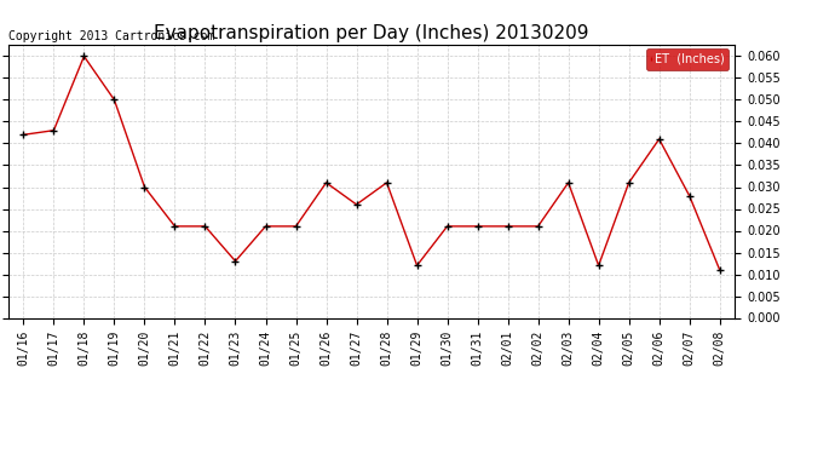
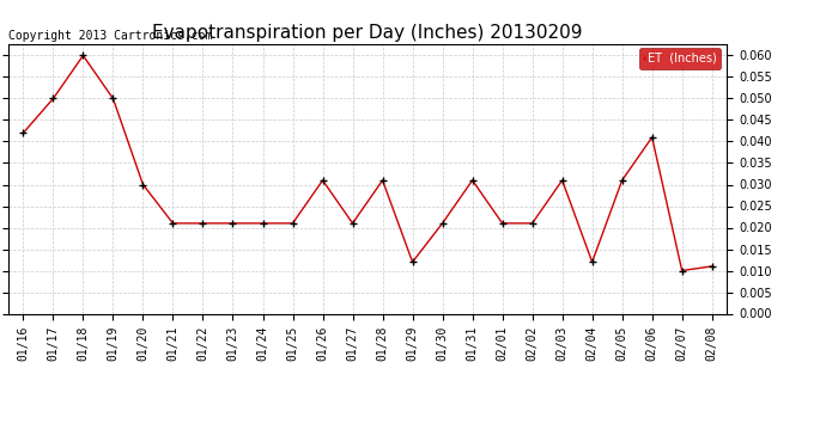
01/17: 0.043 -> 0.050
01/23: 0.013 -> 0.021
01/27: 0.026 -> 0.021
01/31: 0.021 -> 0.031
02/07: 0.028 -> 0.010
